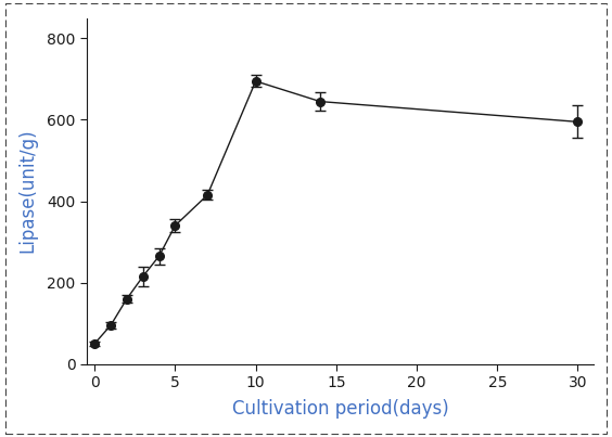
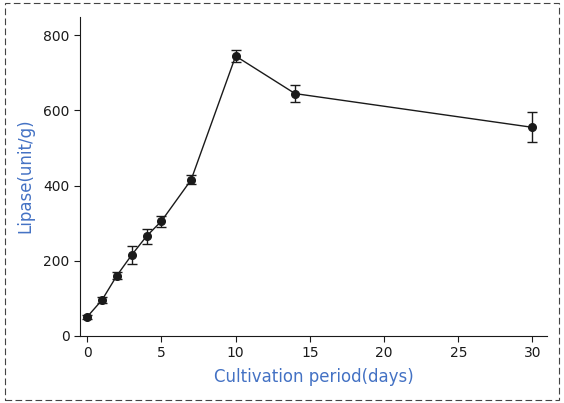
5: 340 -> 305
10: 695 -> 745
30: 595 -> 555
